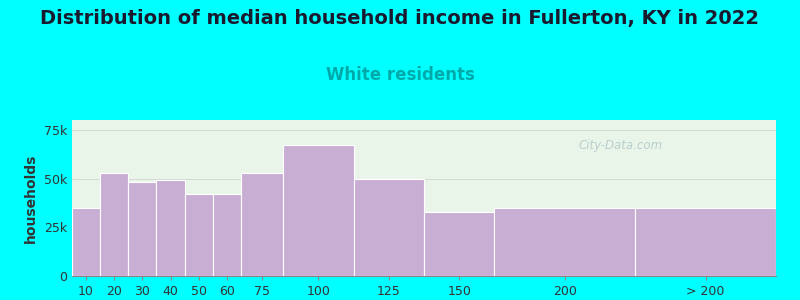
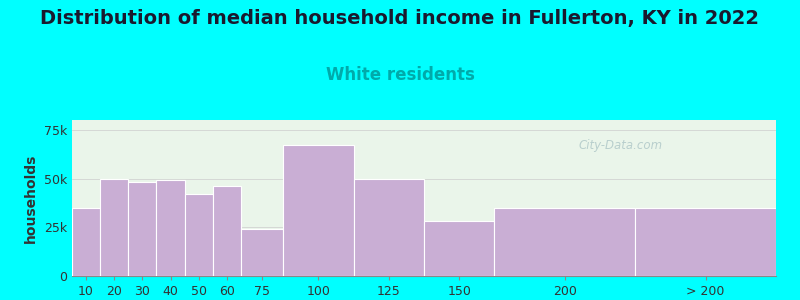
20: 53k -> 50k
60: 42k -> 46k
75: 53k -> 24k
150: 33k -> 28k
